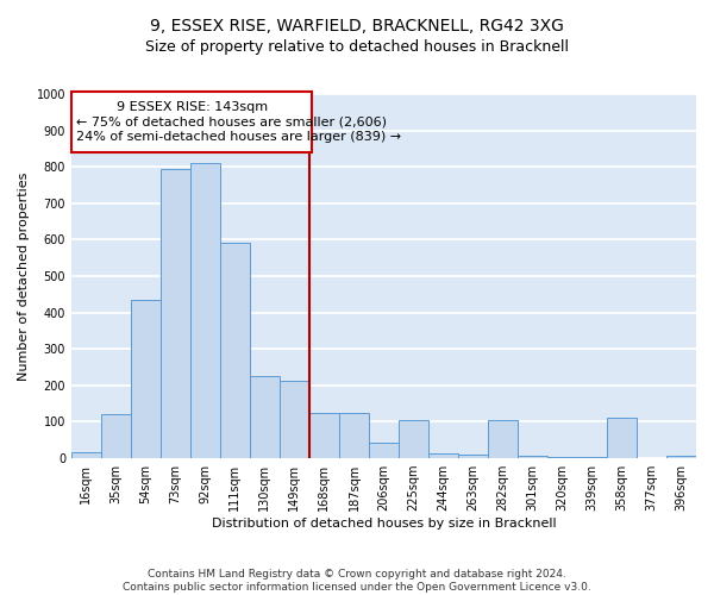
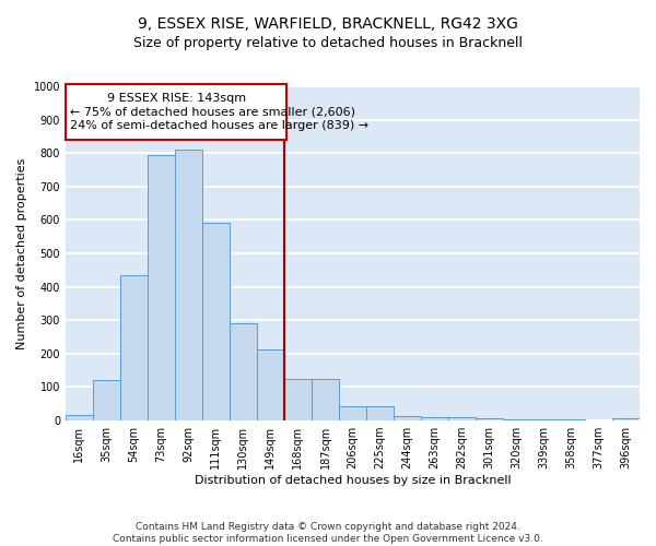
130sqm: 225 -> 290
225sqm: 105 -> 42
282sqm: 105 -> 10
358sqm: 110 -> 3
